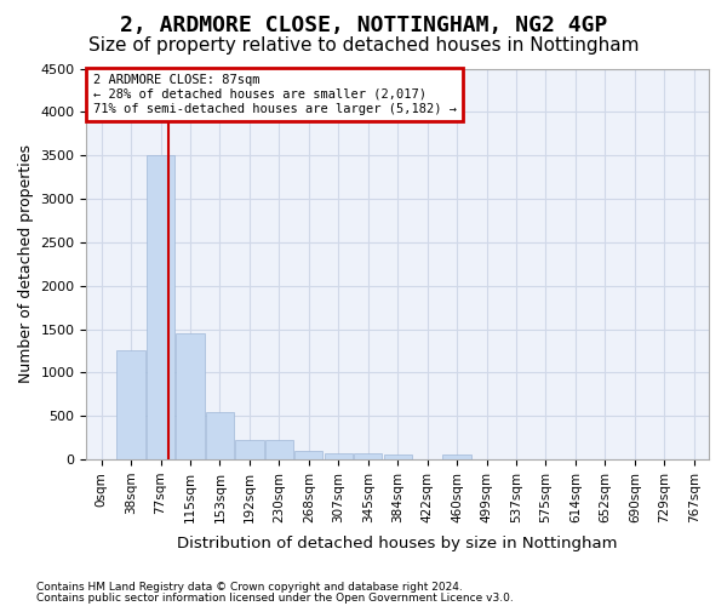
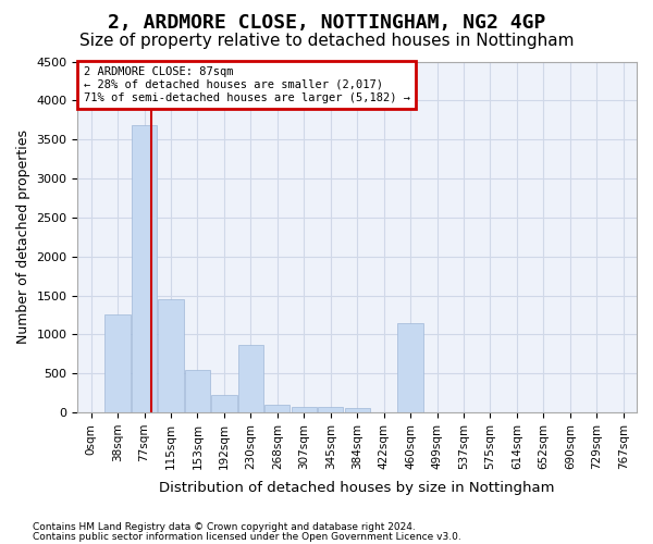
77sqm: 3500 -> 3680
230sqm: 220 -> 860
460sqm: 50 -> 1140
